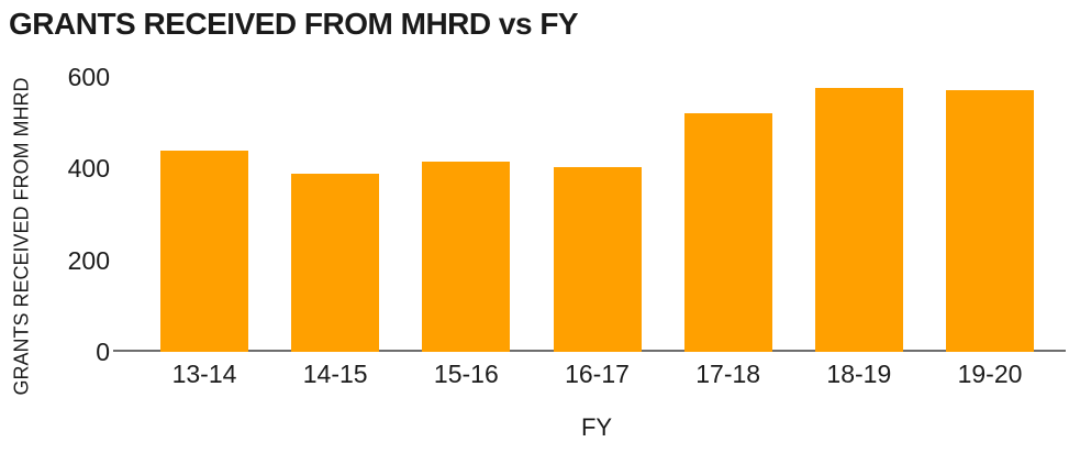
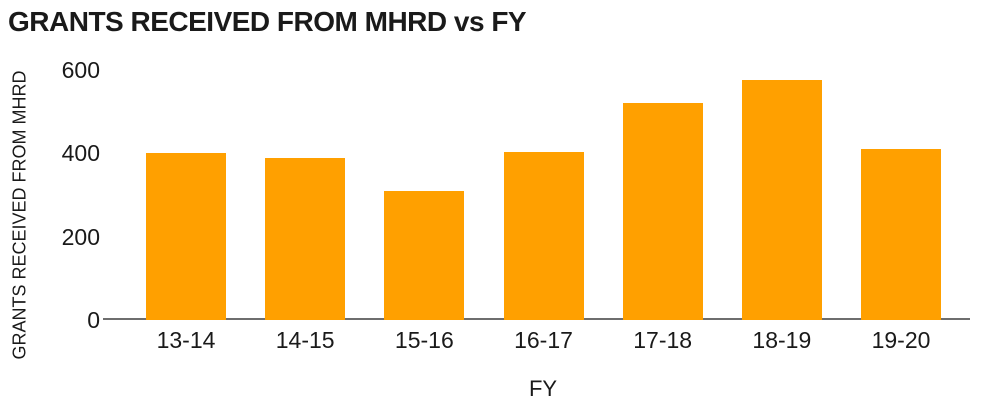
13-14: 440 -> 400
15-16: 420 -> 310
19-20: 570 -> 410
